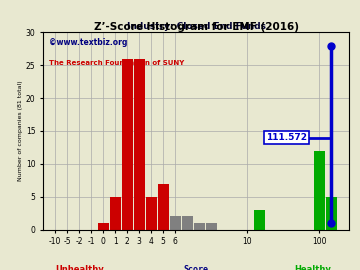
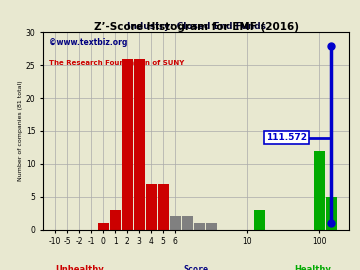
1: 5 -> 3
4: 5 -> 7
